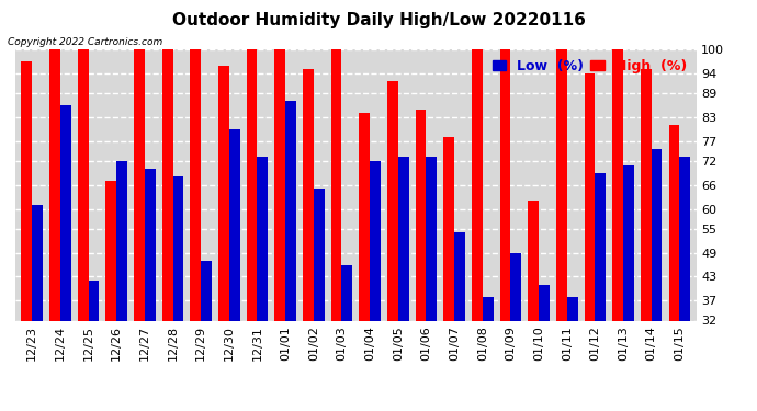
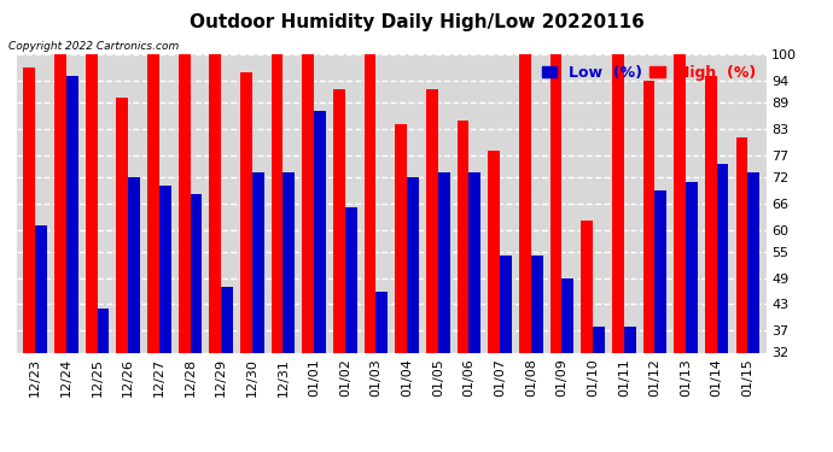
Low (%)/12/24: 86 -> 95
High (%)/12/26: 67 -> 90
Low (%)/12/30: 80 -> 73
High (%)/01/02: 95 -> 92
Low (%)/01/08: 38 -> 54
Low (%)/01/10: 41 -> 38
